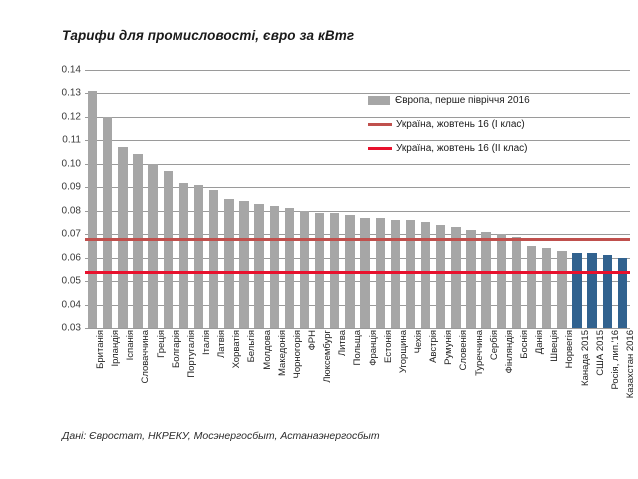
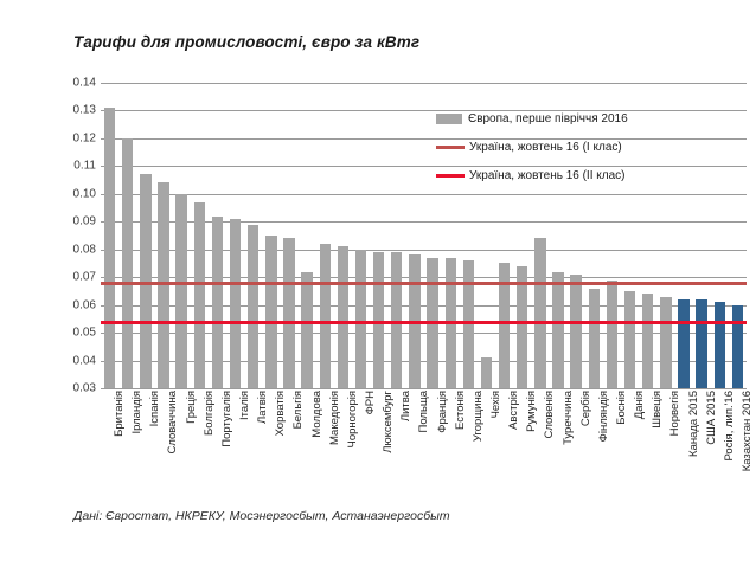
Молдова: 0.083 -> 0.072
Чехія: 0.076 -> 0.041
Словенія: 0.073 -> 0.084
Фінляндія: 0.070 -> 0.066
